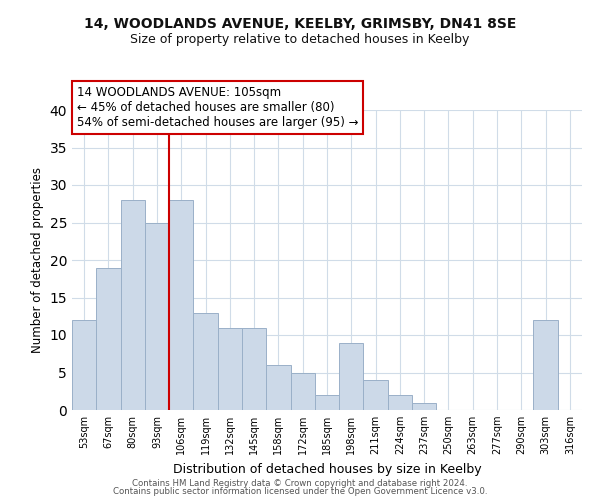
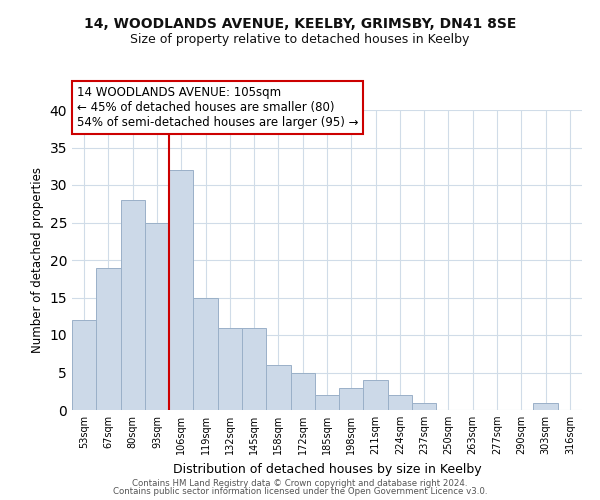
106sqm: 28 -> 32
119sqm: 13 -> 15
198sqm: 9 -> 3
303sqm: 12 -> 1
